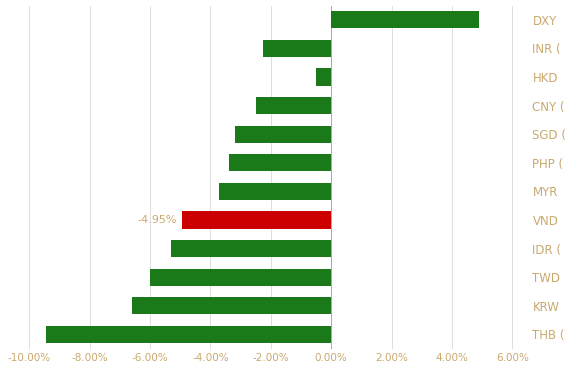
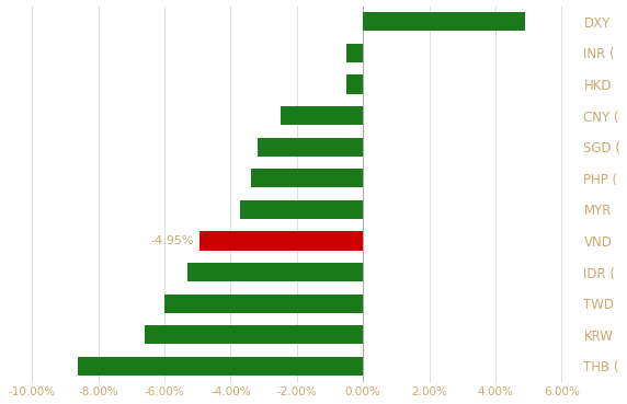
INR (: -2.25% -> -0.50%
THB (: -9.45% -> -8.60%
